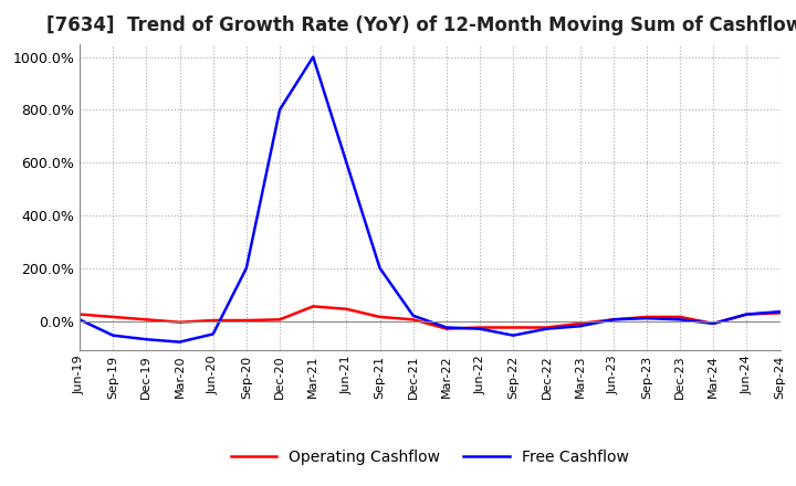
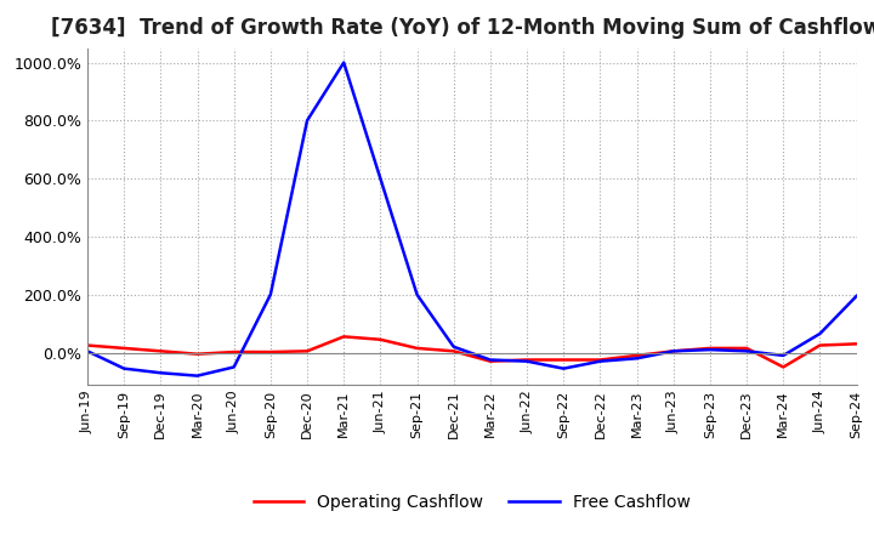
Operating Cashflow/Mar-24: -10% -> -50%
Free Cashflow/Jun-24: 25% -> 65%
Free Cashflow/Sep-24: 35% -> 195%
